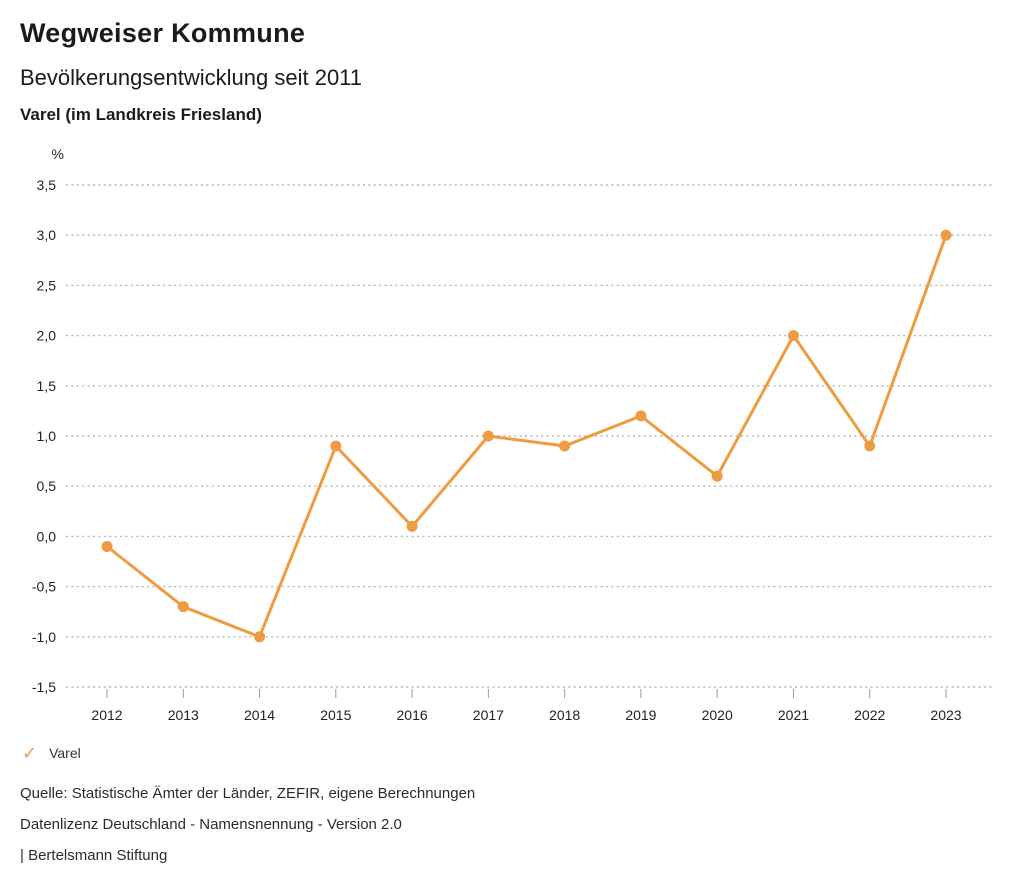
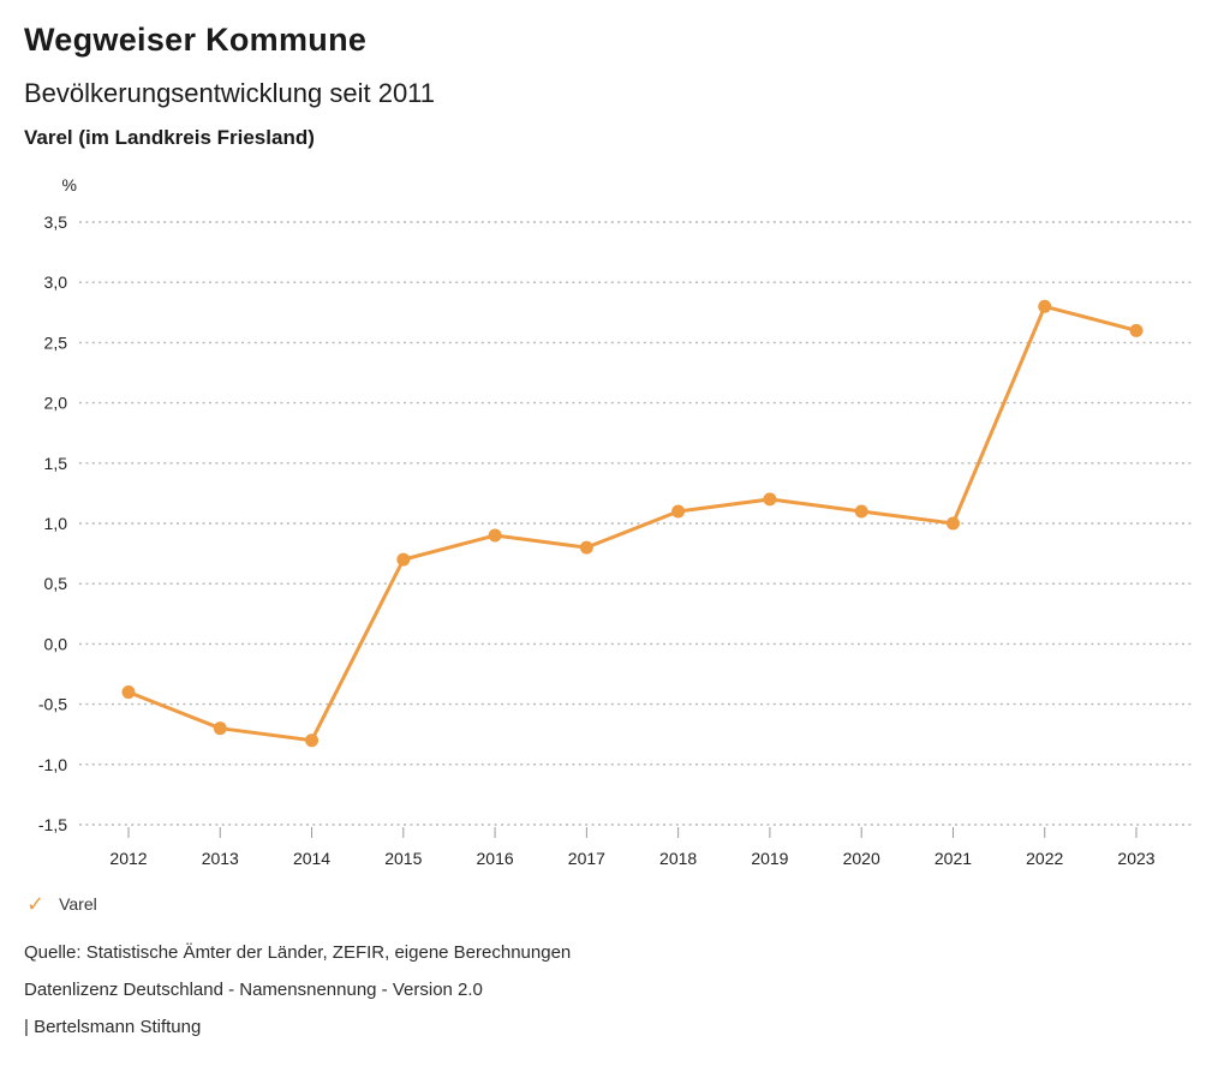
2012: -0,1 -> -0,4
2014: -1,0 -> -0,8
2015: 0,9 -> 0,7
2016: 0,1 -> 0,9
2017: 1,0 -> 0,8
2018: 0,9 -> 1,1
2020: 0,6 -> 1,1
2021: 2,0 -> 1,0
2022: 0,9 -> 2,8
2023: 3,0 -> 2,6
